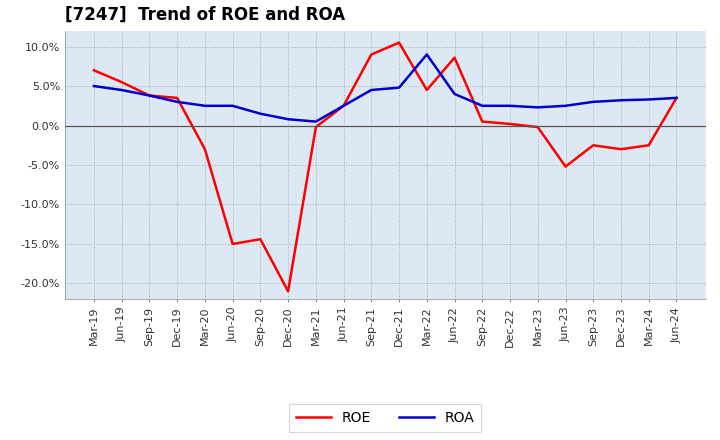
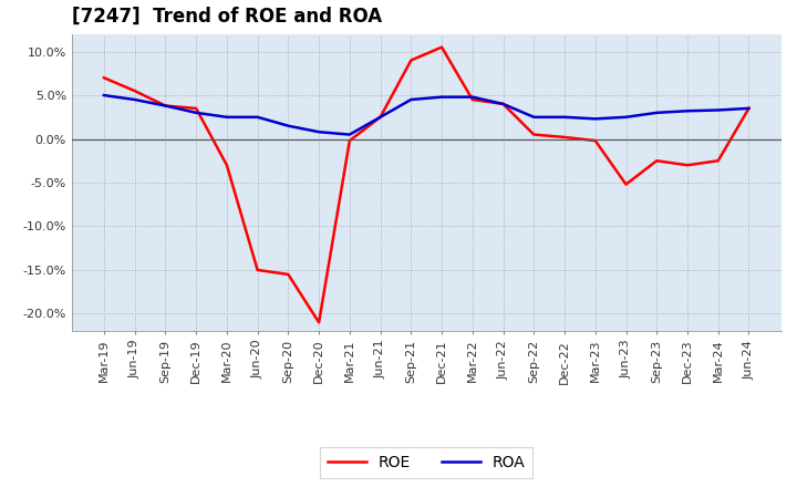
ROE/Sep-20: -14.4% -> -15.5%
ROA/Mar-22: 9.0% -> 4.8%
ROE/Jun-22: 8.6% -> 4.0%
